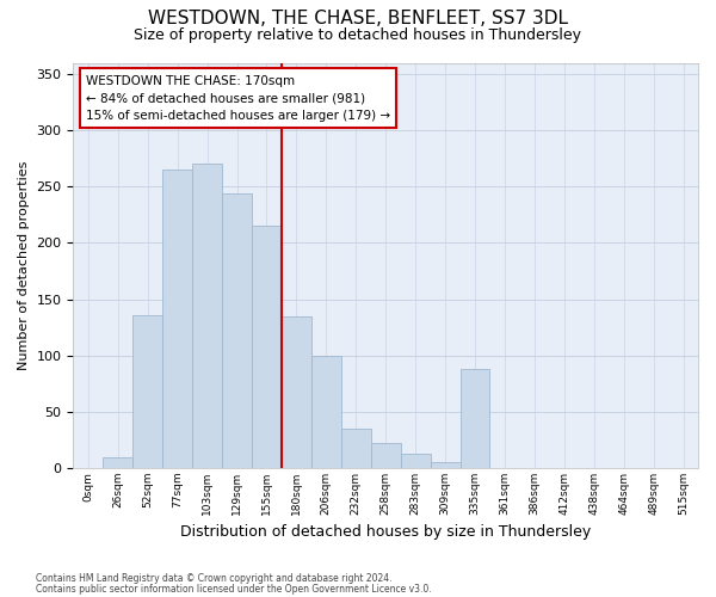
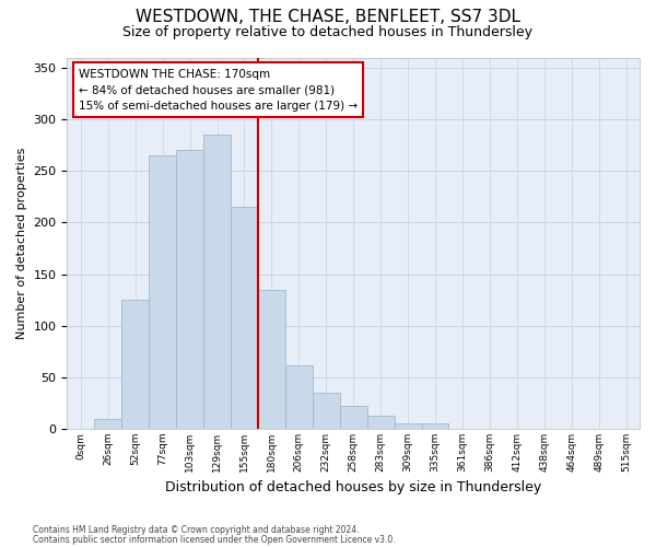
52sqm: 136 -> 125
129sqm: 244 -> 285
206sqm: 100 -> 62
335sqm: 88 -> 5
